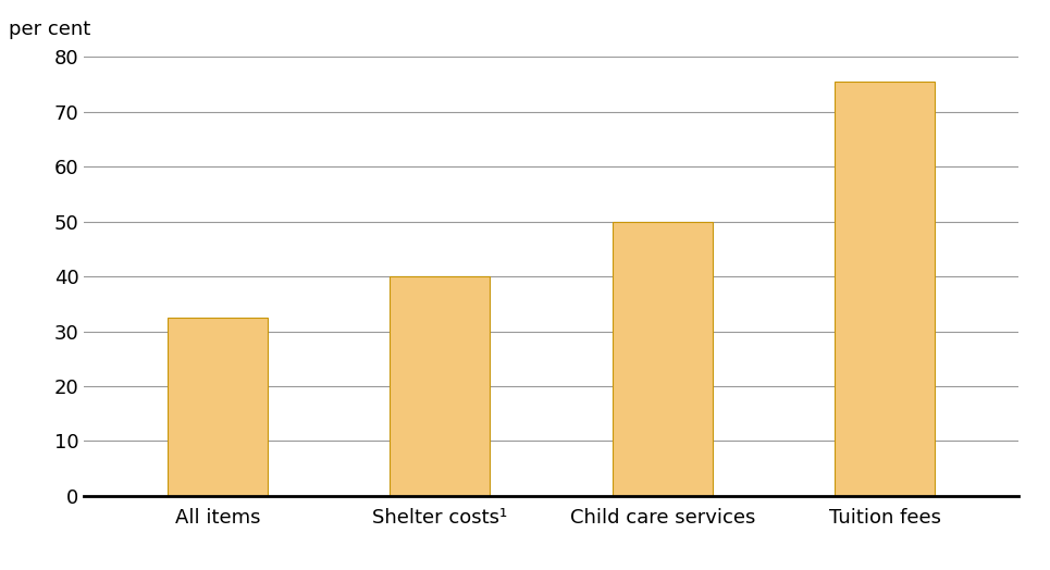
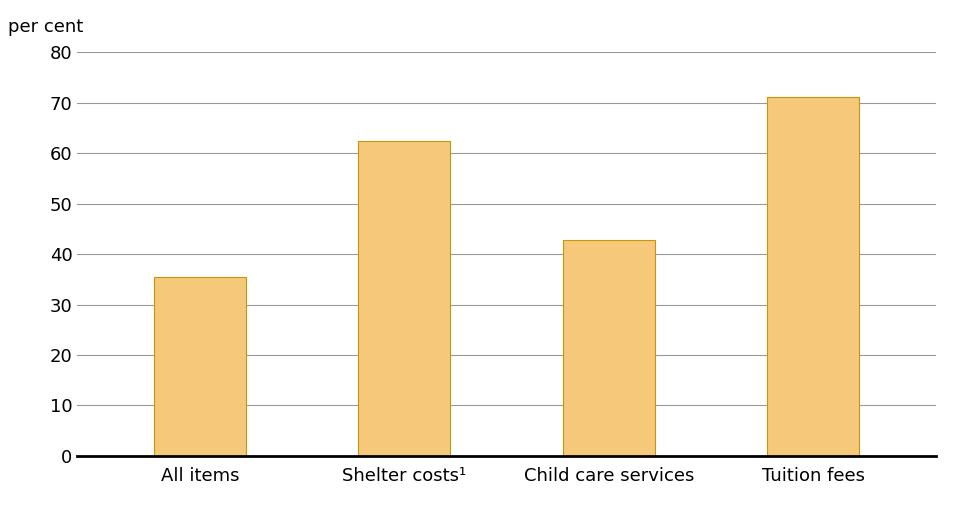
All items: 32.5 -> 35.4
Shelter costs¹: 40.0 -> 62.4
Child care services: 50.0 -> 42.8
Tuition fees: 75.5 -> 71.2
